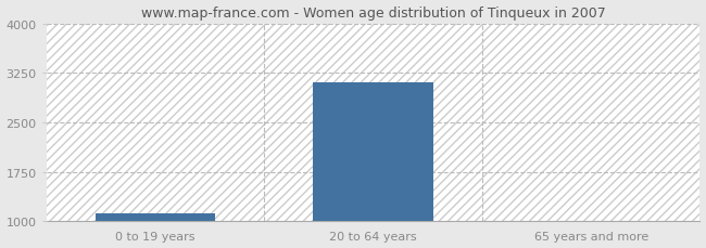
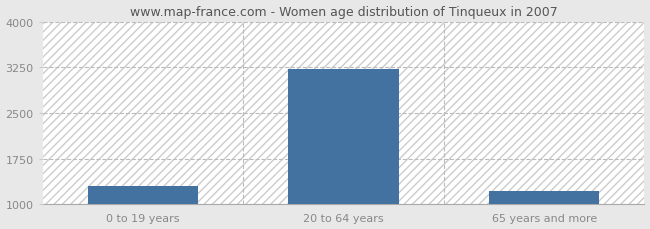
0 to 19 years: 1120 -> 1300
20 to 64 years: 3100 -> 3220
65 years and more: 1020 -> 1220
